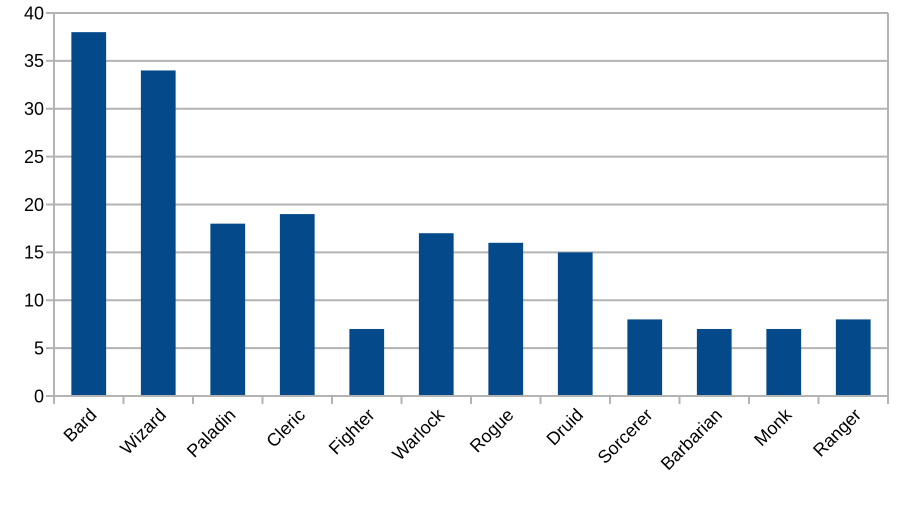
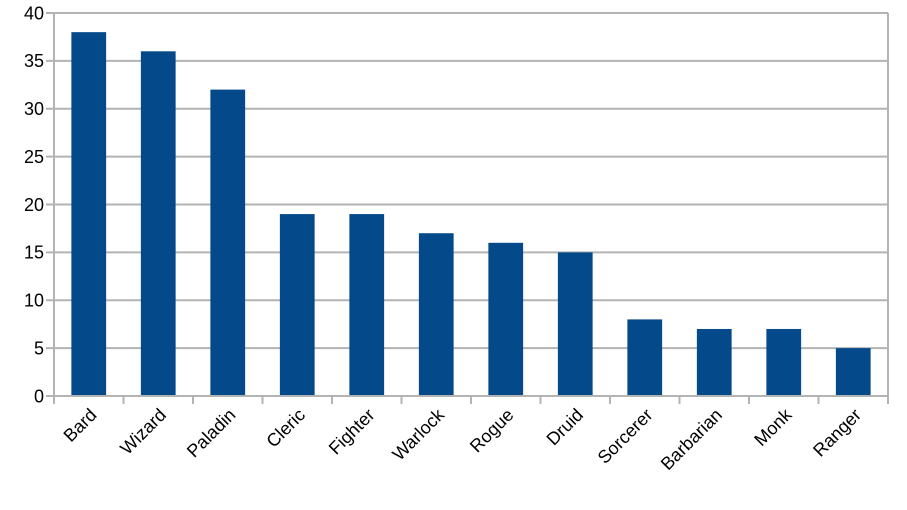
Wizard: 34 -> 36
Paladin: 18 -> 32
Fighter: 7 -> 19
Ranger: 8 -> 5
